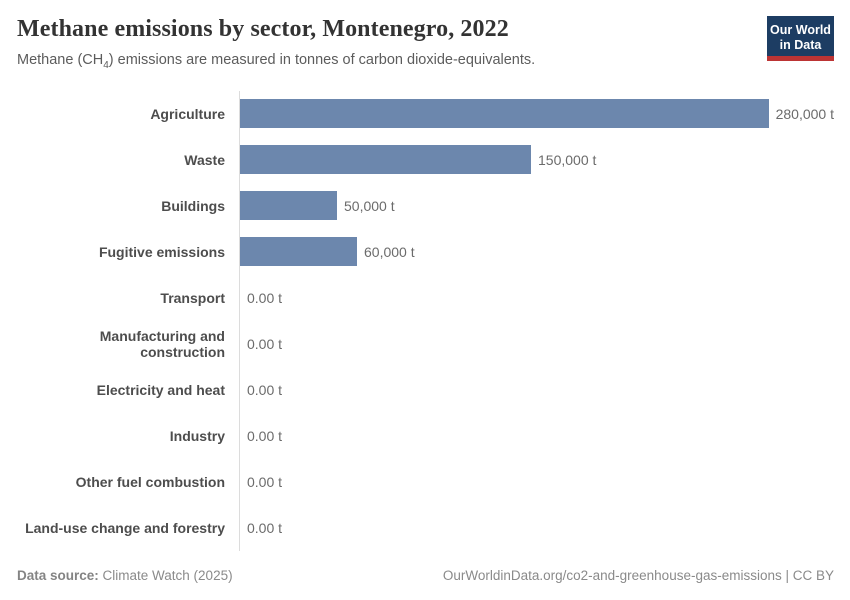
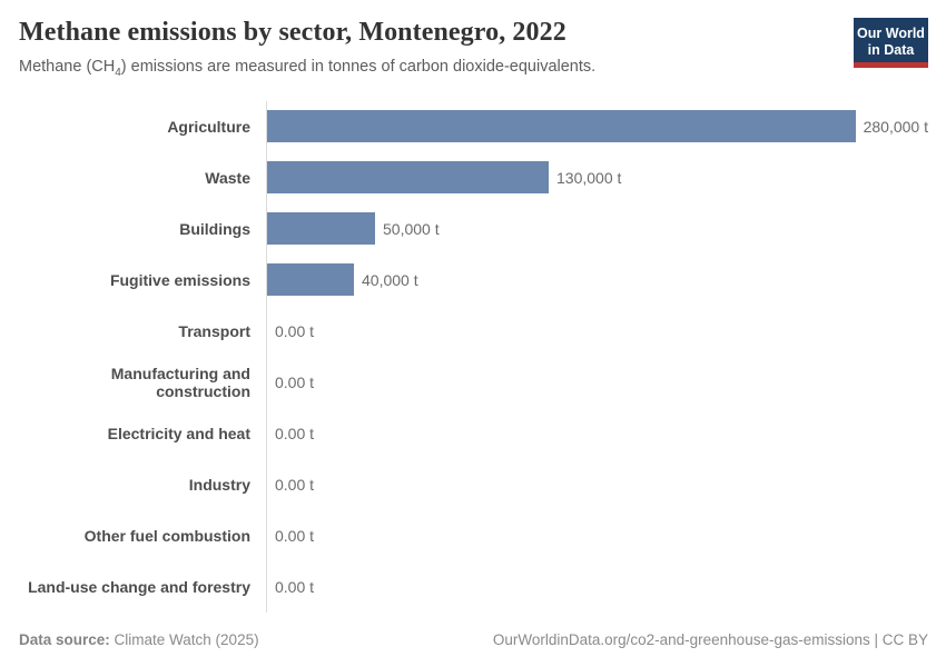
Waste: 150,000 -> 130,000
Fugitive emissions: 60,000 -> 40,000
